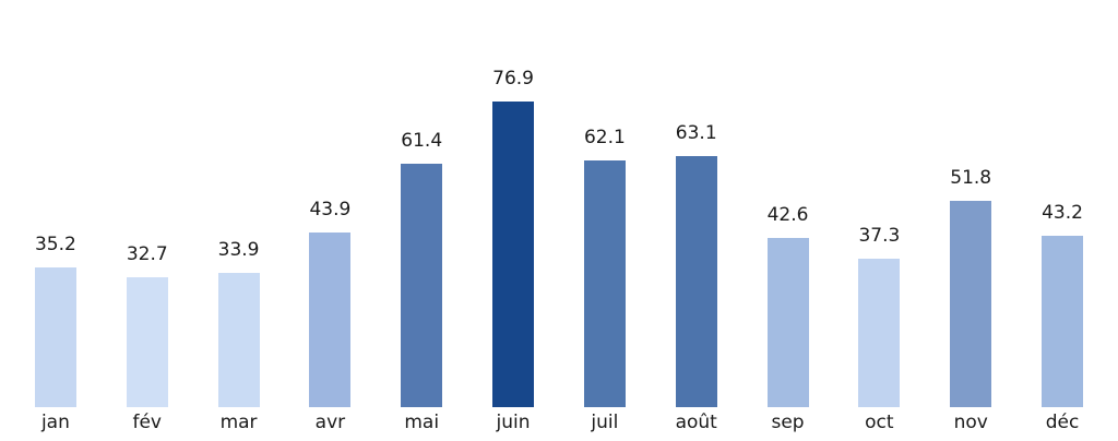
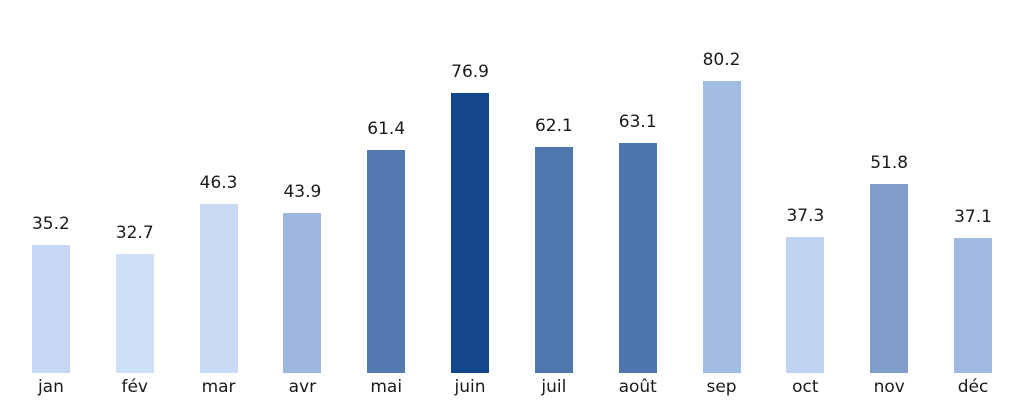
mar: 33.9 -> 46.3
sep: 42.6 -> 80.2
déc: 43.2 -> 37.1
